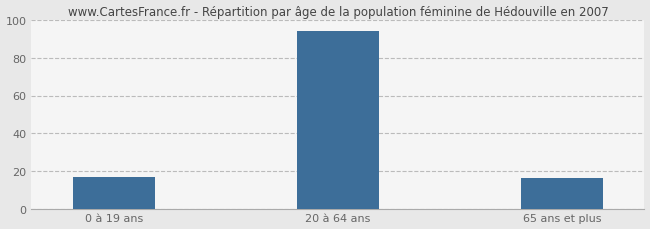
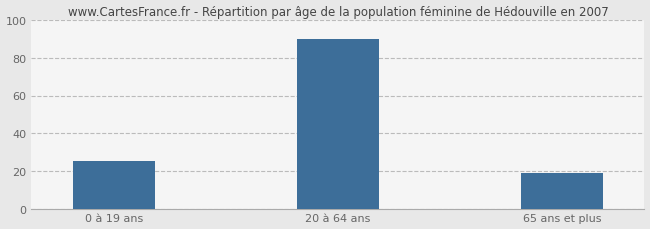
0 à 19 ans: 17 -> 25
20 à 64 ans: 94 -> 90
65 ans et plus: 16 -> 19
